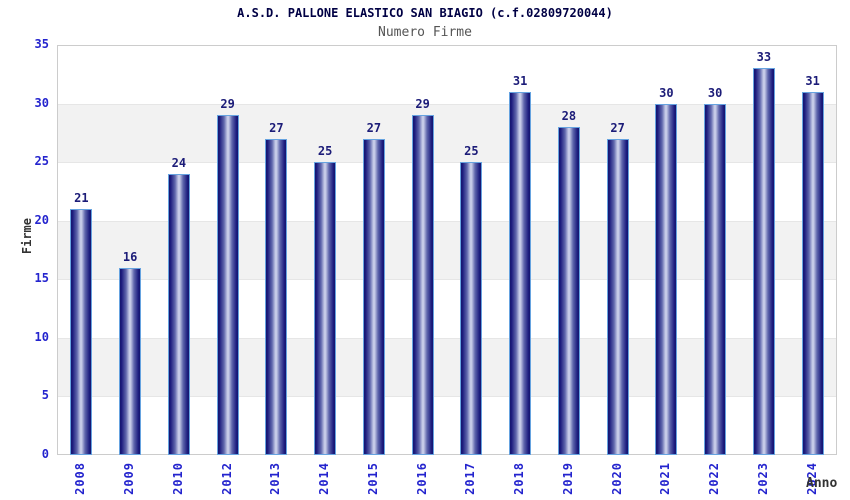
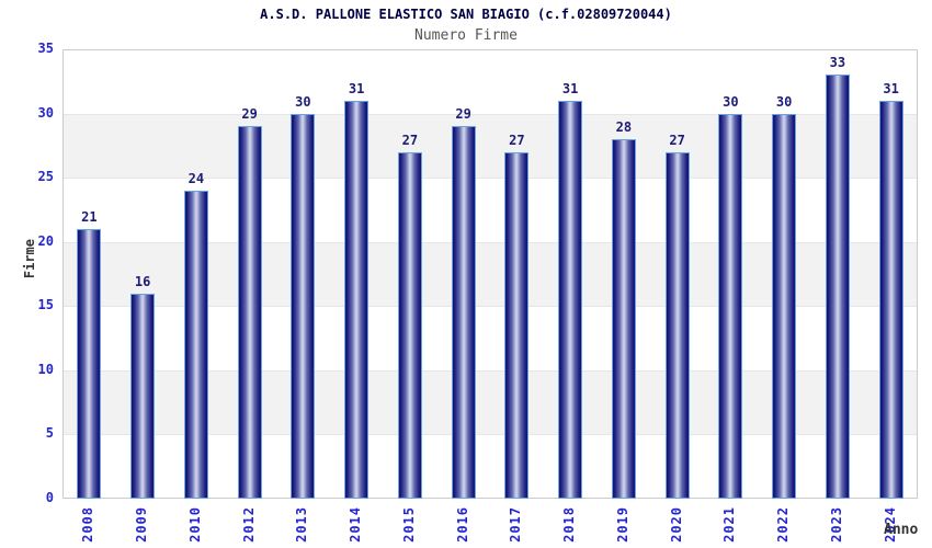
2013: 27 -> 30
2014: 25 -> 31
2017: 25 -> 27
